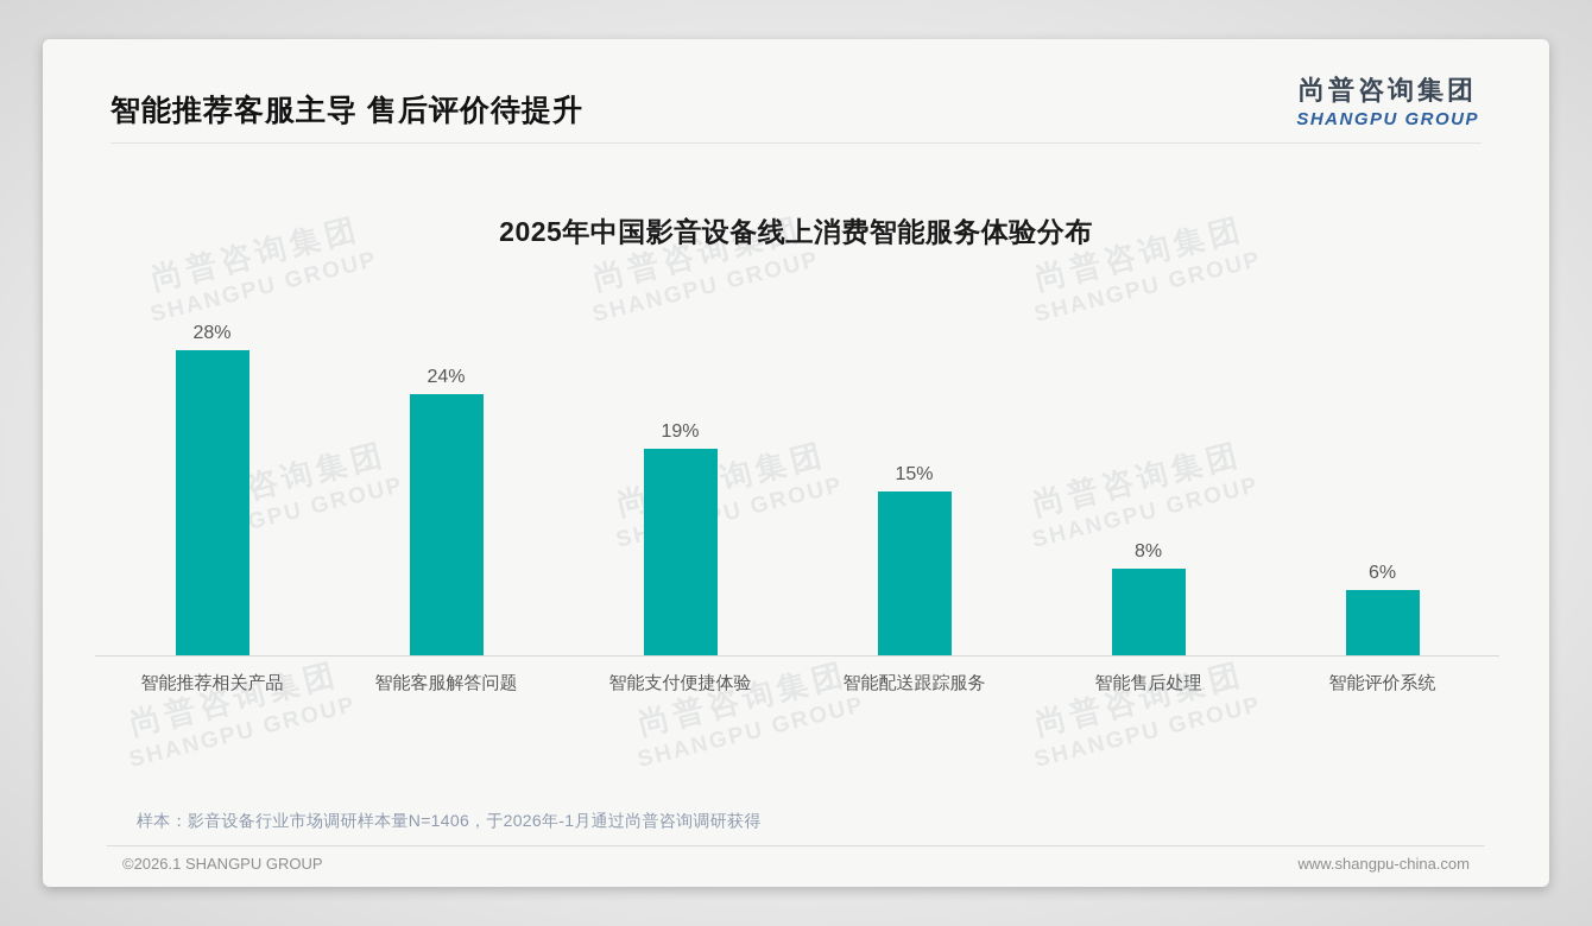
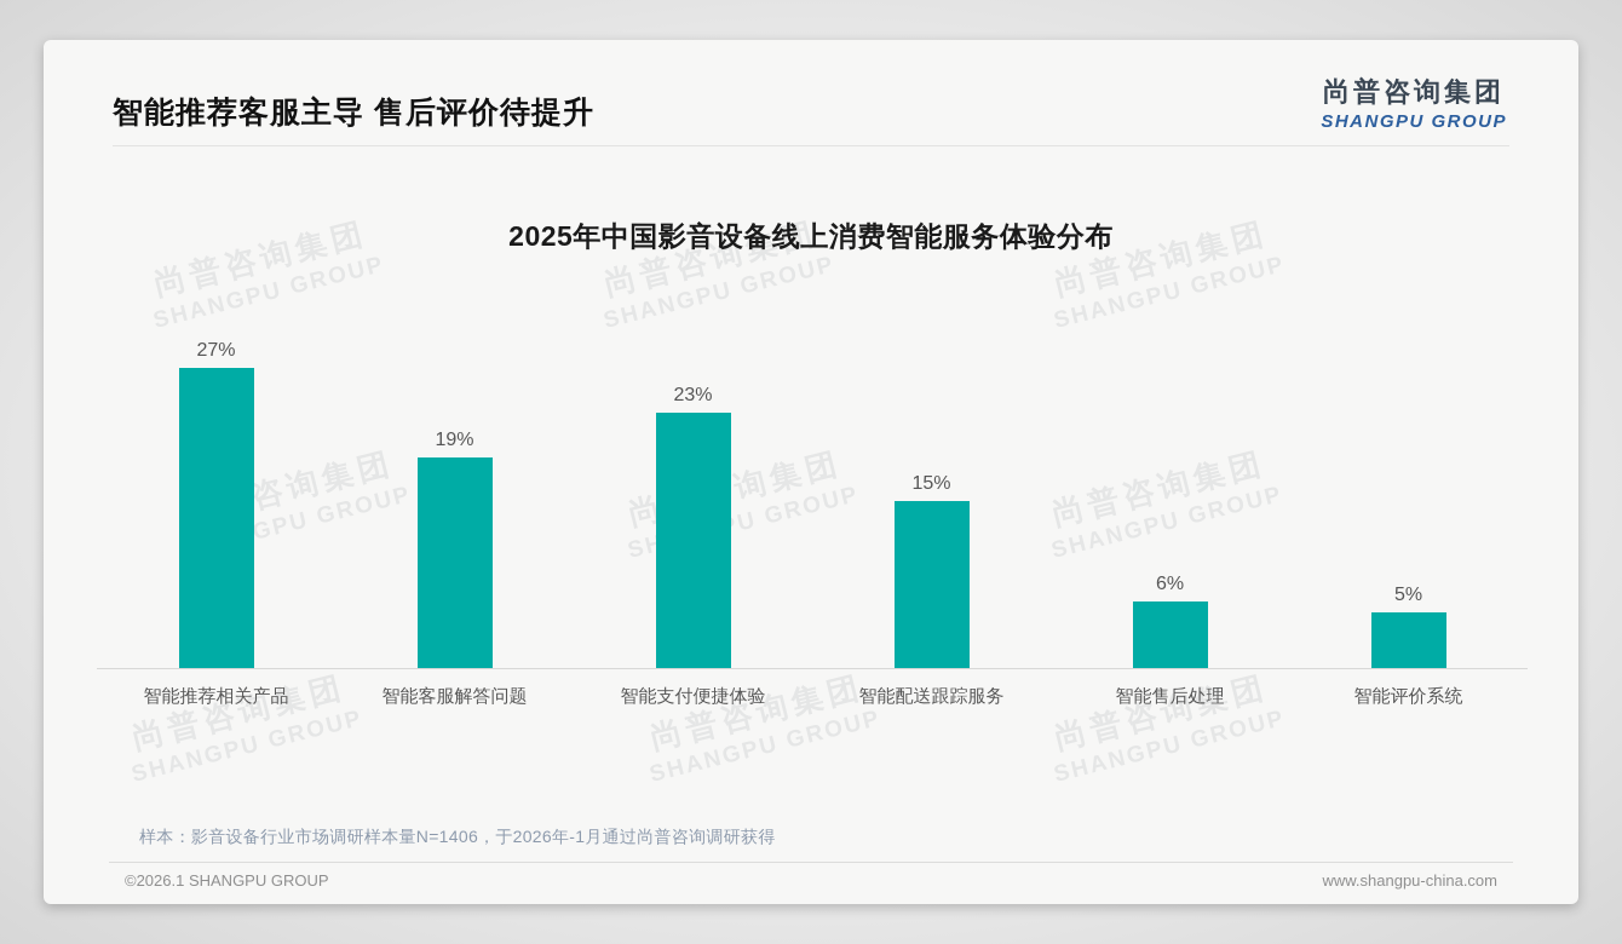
智能推荐相关产品: 28% -> 27%
智能客服解答问题: 24% -> 19%
智能支付便捷体验: 19% -> 23%
智能售后处理: 8% -> 6%
智能评价系统: 6% -> 5%
